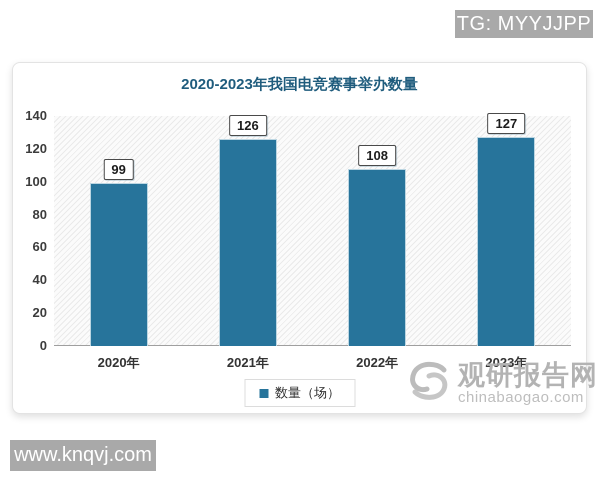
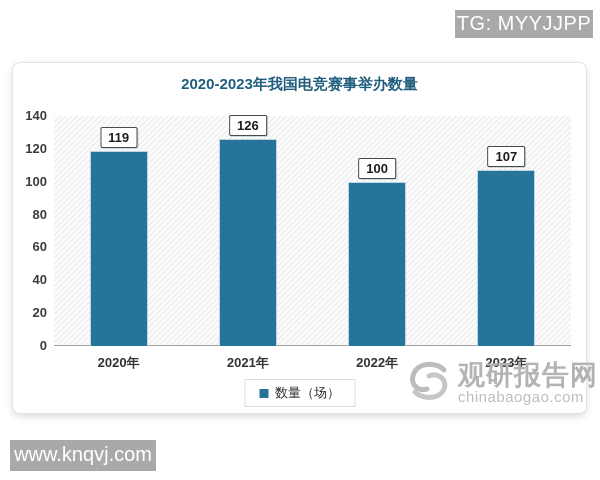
2020年: 99 -> 119
2022年: 108 -> 100
2023年: 127 -> 107
